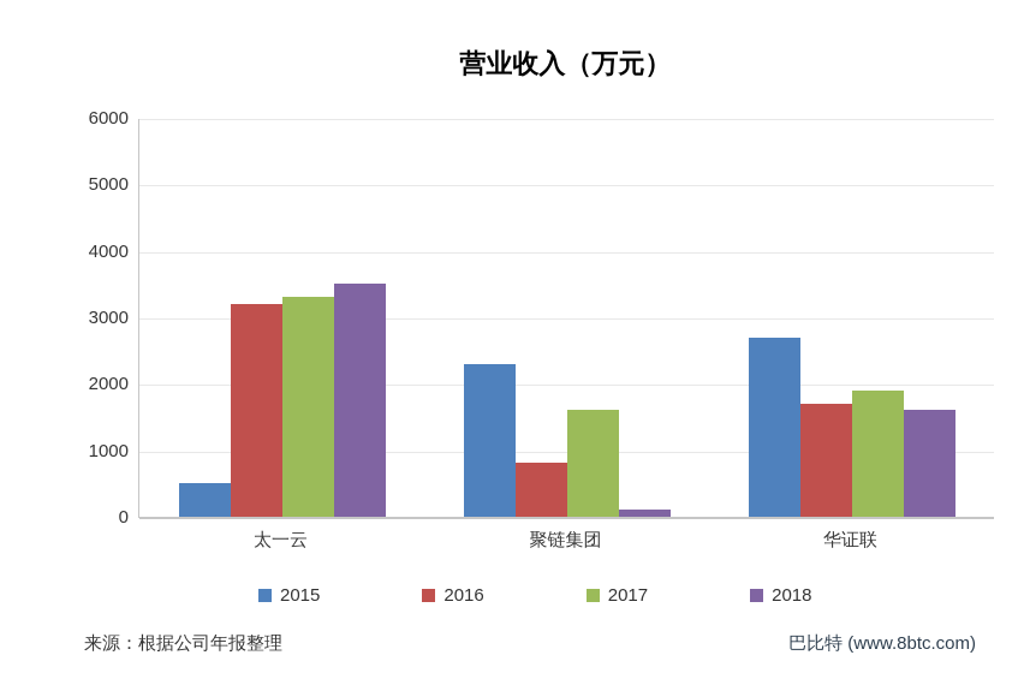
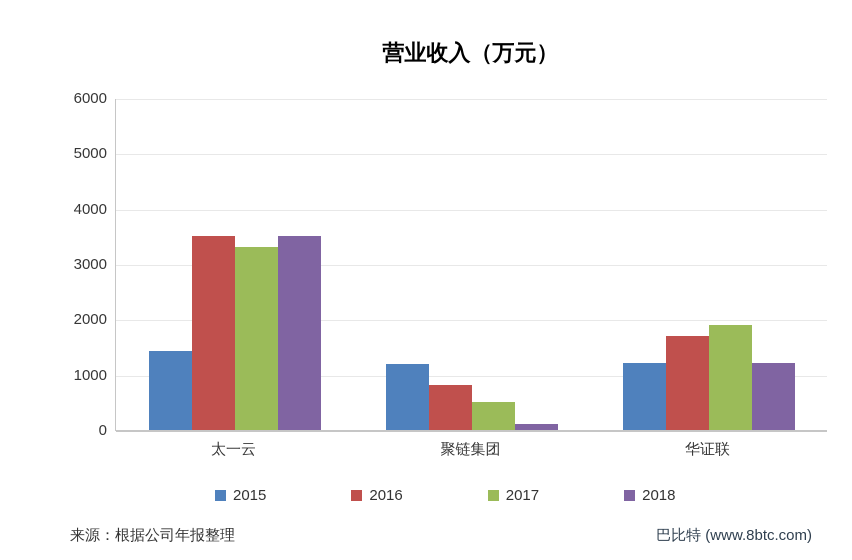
2015/太一云: 500 -> 1400
2016/太一云: 3200 -> 3500
2015/聚链集团: 2300 -> 1200
2017/聚链集团: 1600 -> 500
2015/华证联: 2700 -> 1200
2018/华证联: 1600 -> 1200
